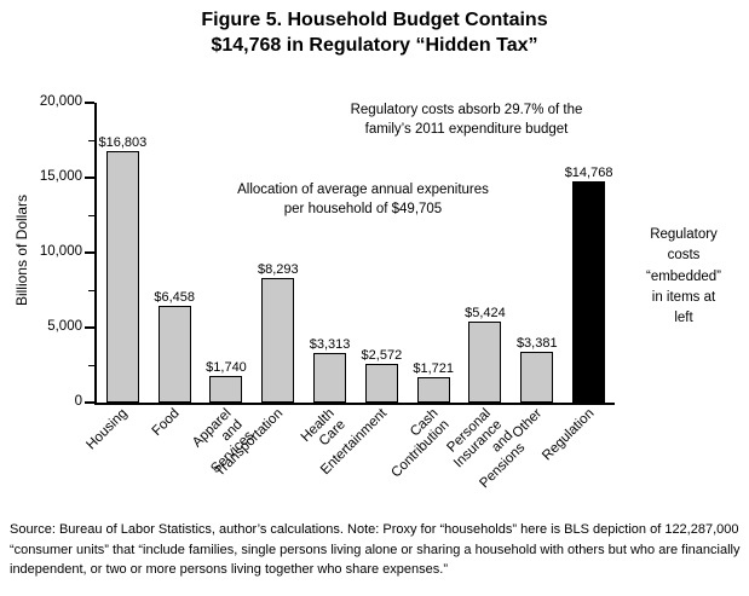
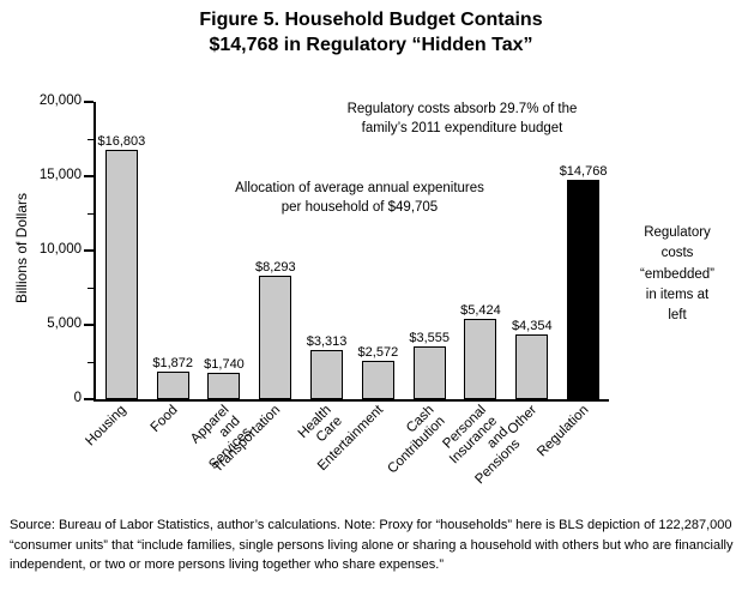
Food: $6,458 -> $1,872
Cash Contribution: $1,721 -> $3,555
Other: $3,381 -> $4,354
